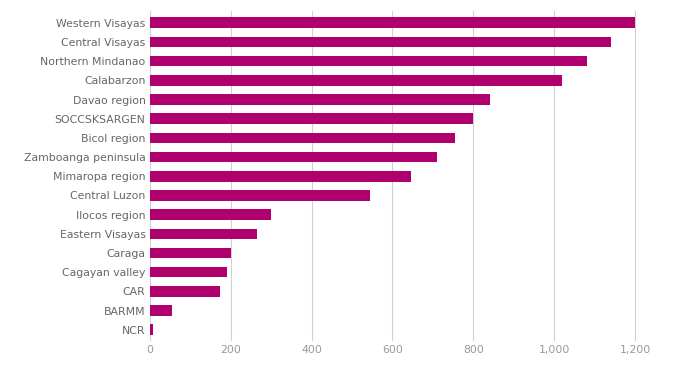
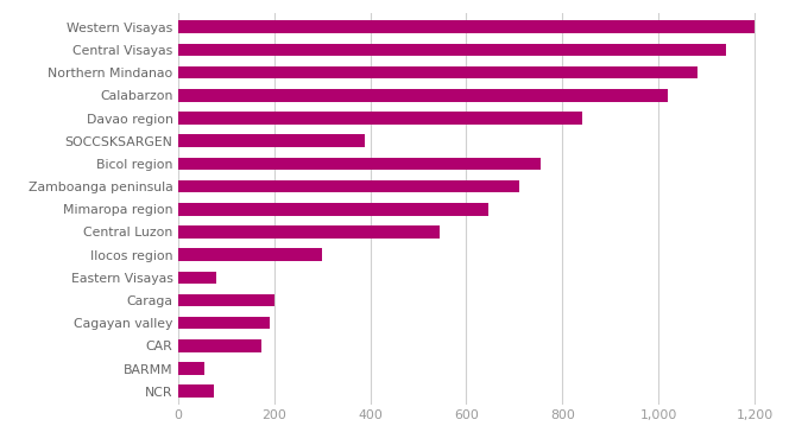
SOCCSKSARGEN: 800 -> 390
Eastern Visayas: 265 -> 80
NCR: 8 -> 75
